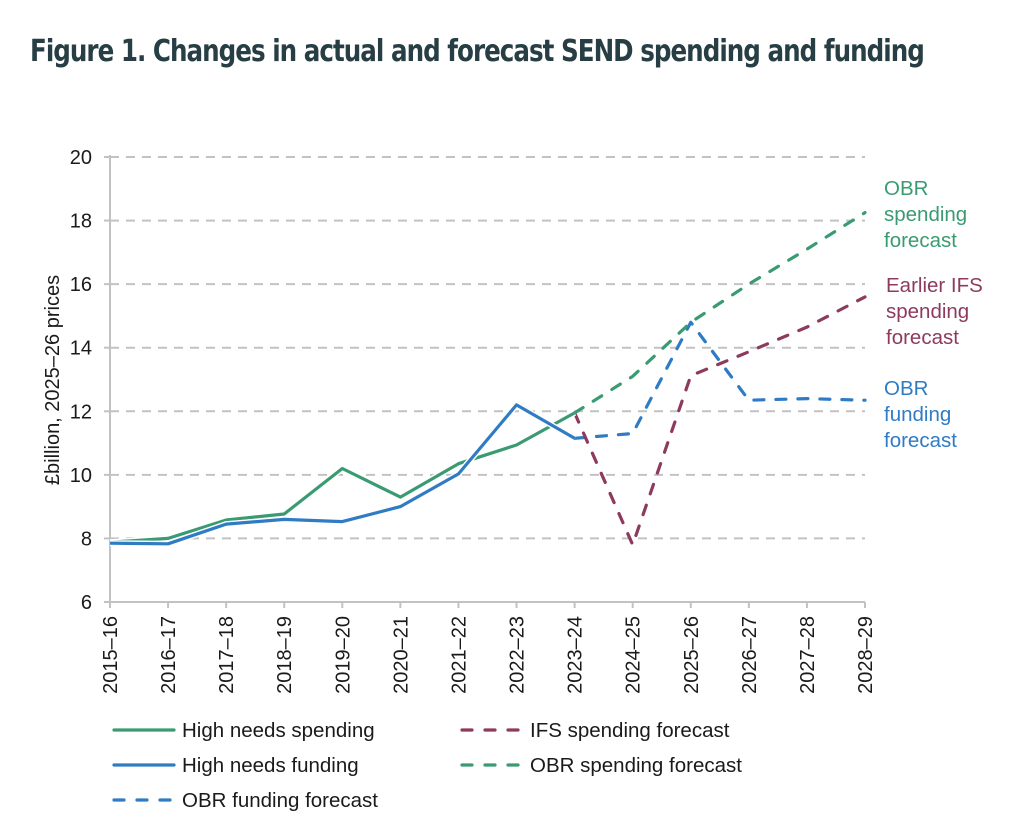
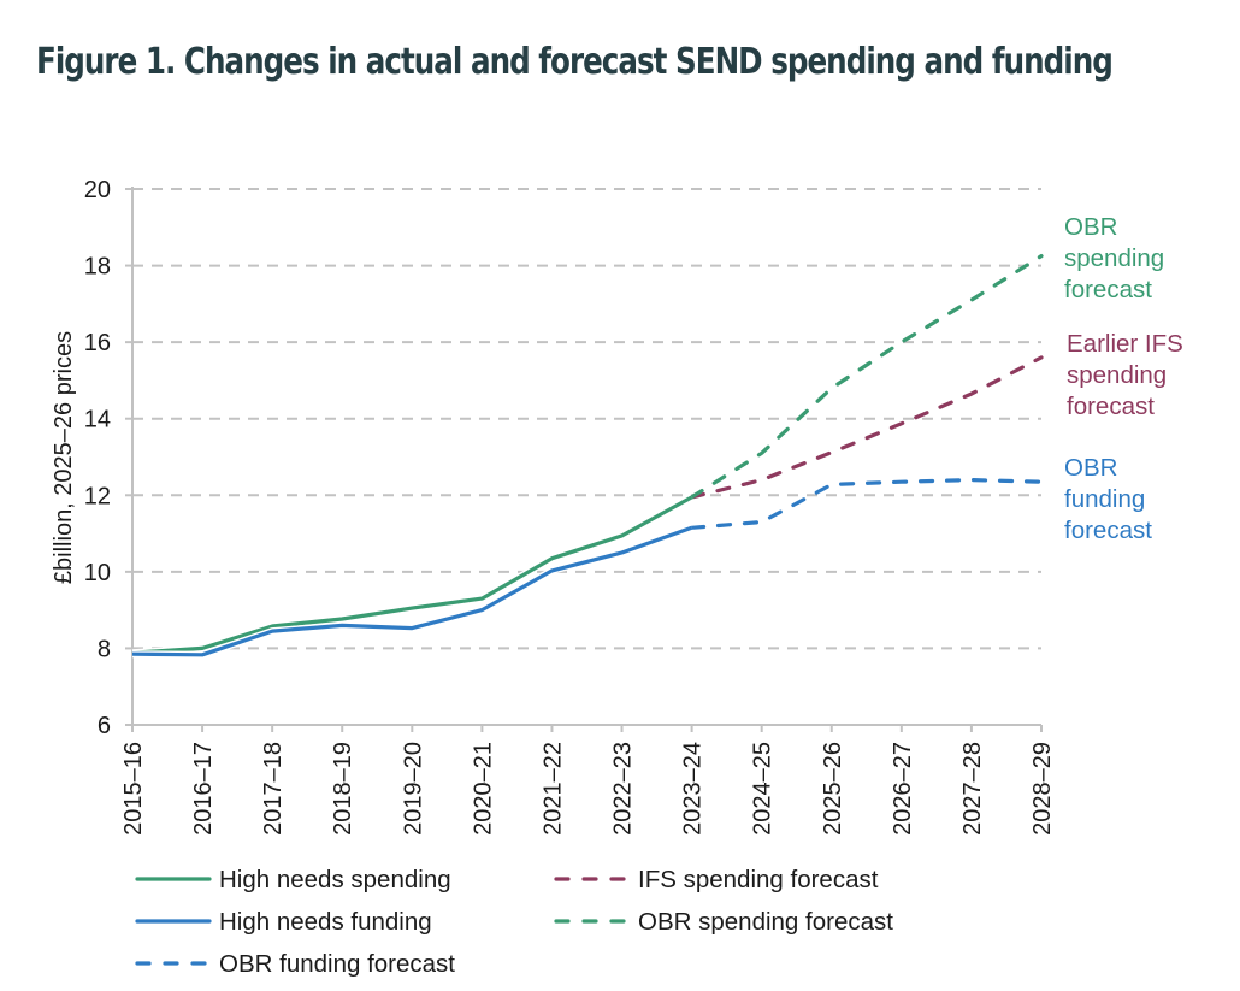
High needs spending/2019–20: 10.2 -> 9.1
High needs funding/2022–23: 12.2 -> 10.5
IFS spending forecast/2024–25: 7.8 -> 12.4
OBR funding forecast/2025–26: 14.8 -> 12.3
